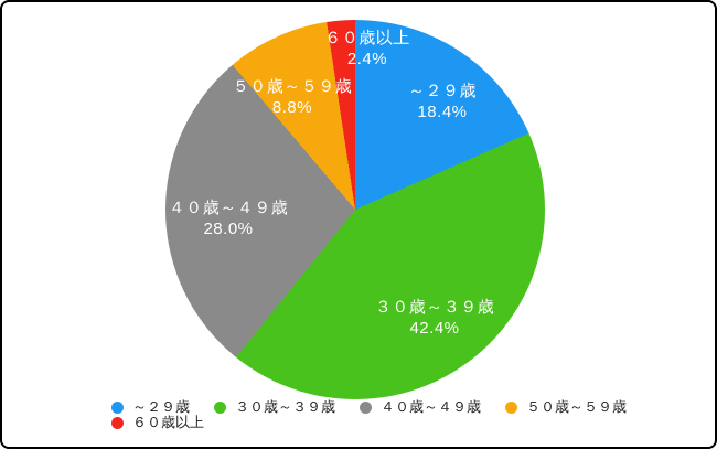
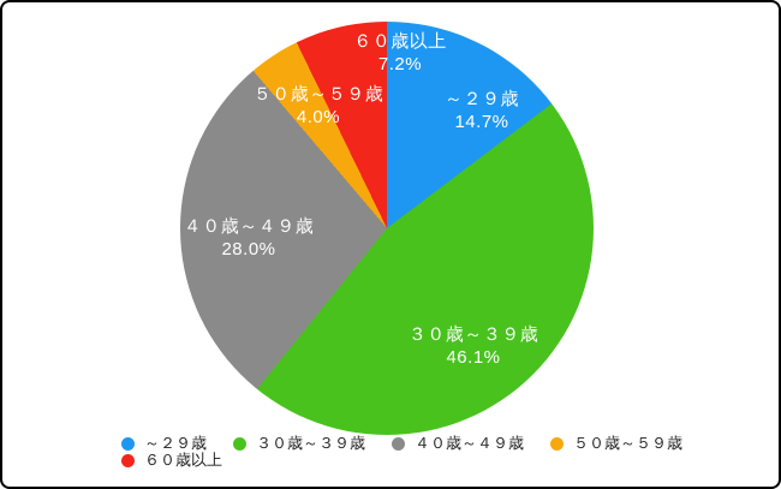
～２９歳: 18.4% -> 14.7%
３０歳～３９歳: 42.4% -> 46.1%
５０歳～５９歳: 8.8% -> 4.0%
６０歳以上: 2.4% -> 7.2%
